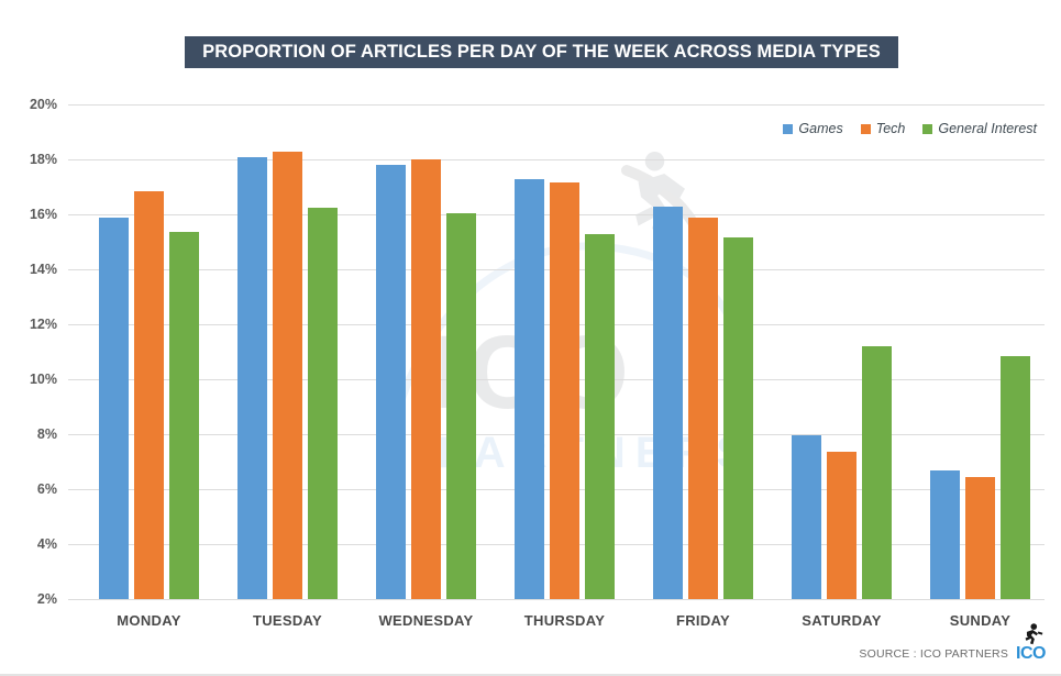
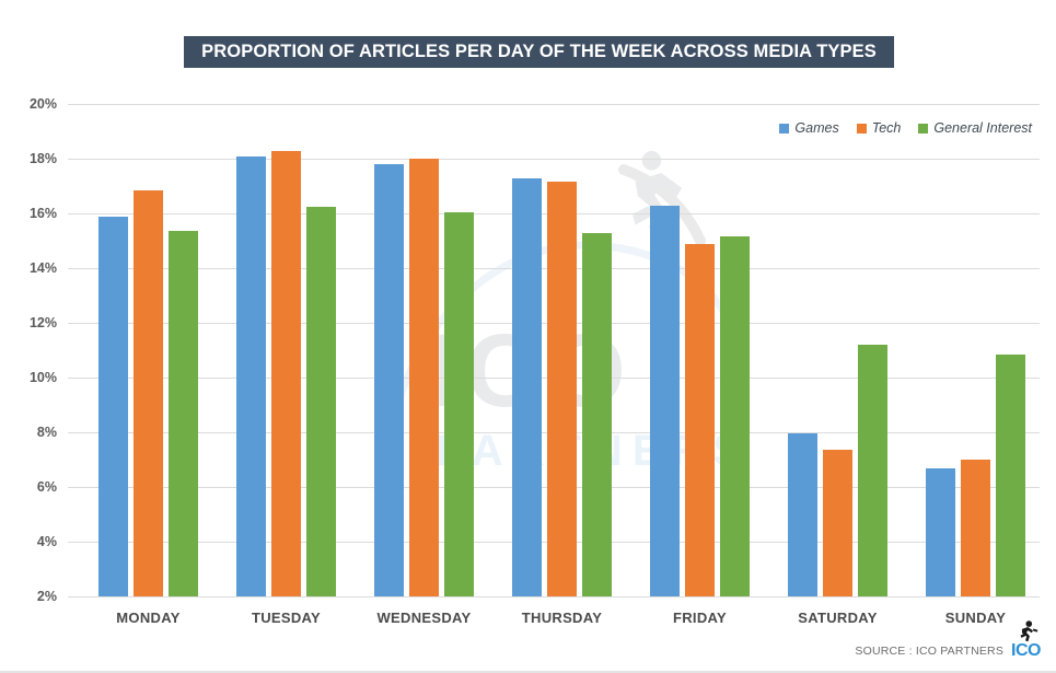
Tech/FRIDAY: 15.9% -> 14.9%
Tech/SUNDAY: 6.5% -> 7.0%
